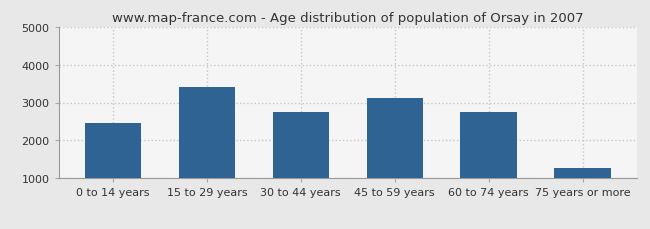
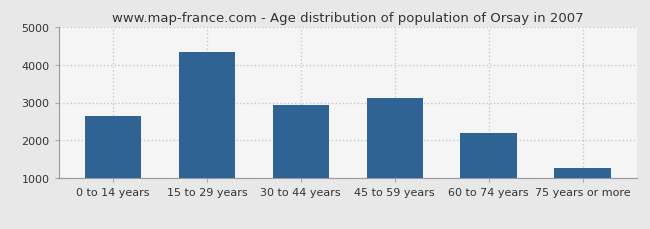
0 to 14 years: 2450 -> 2650
15 to 29 years: 3400 -> 4320
30 to 44 years: 2750 -> 2940
60 to 74 years: 2750 -> 2200
